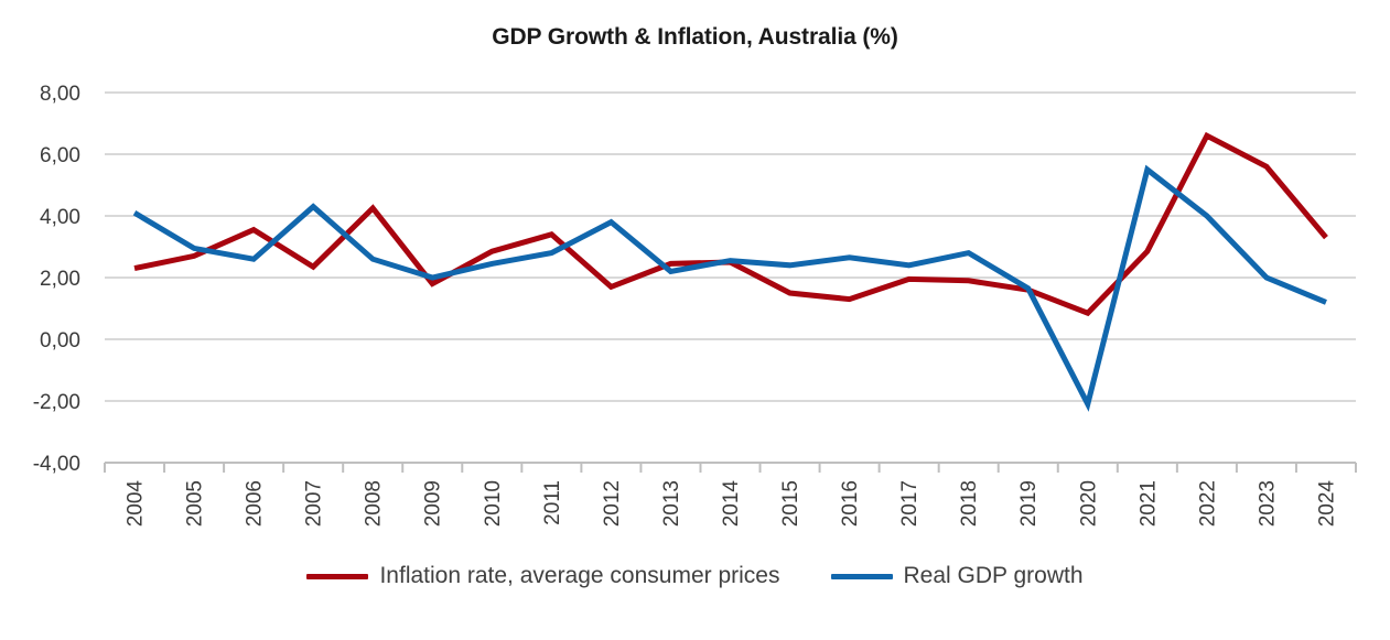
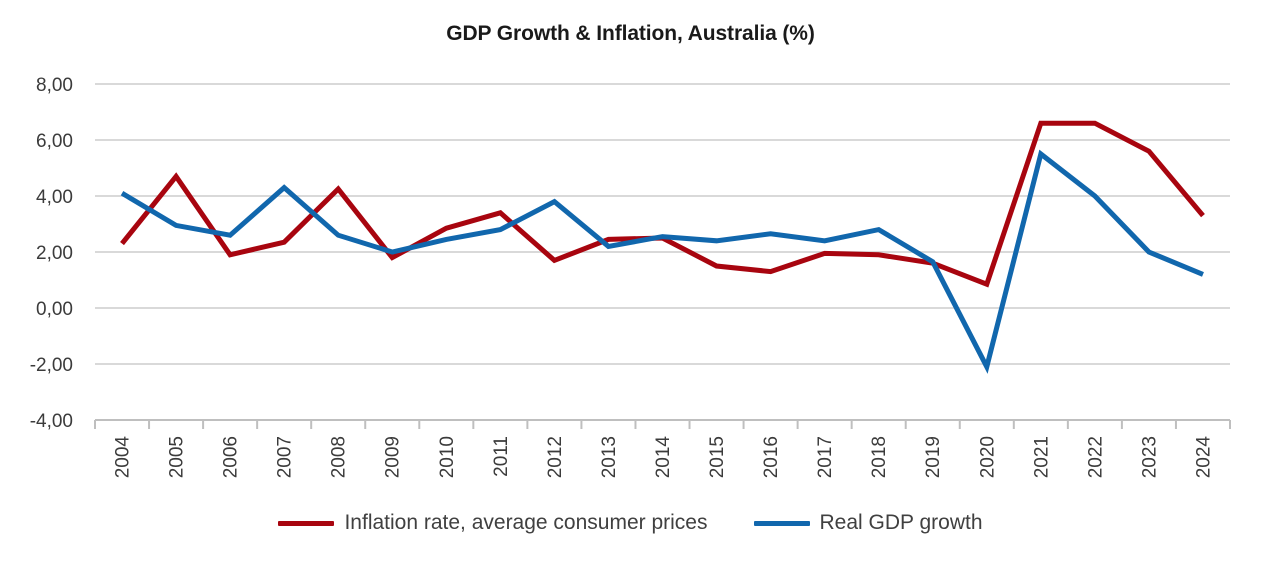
Inflation rate, average consumer prices/2005: 2,7 -> 4,7
Inflation rate, average consumer prices/2006: 3,5 -> 1,9
Inflation rate, average consumer prices/2021: 2,9 -> 6,6
